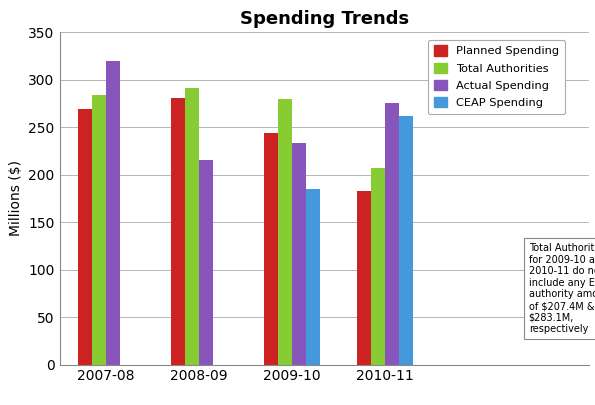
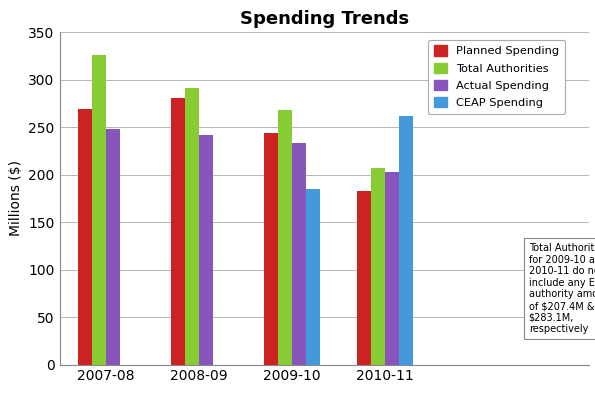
Total Authorities/2007-08: 284 -> 326
Actual Spending/2007-08: 320 -> 248
Actual Spending/2008-09: 216 -> 242
Total Authorities/2009-10: 280 -> 268
Actual Spending/2010-11: 276 -> 203
